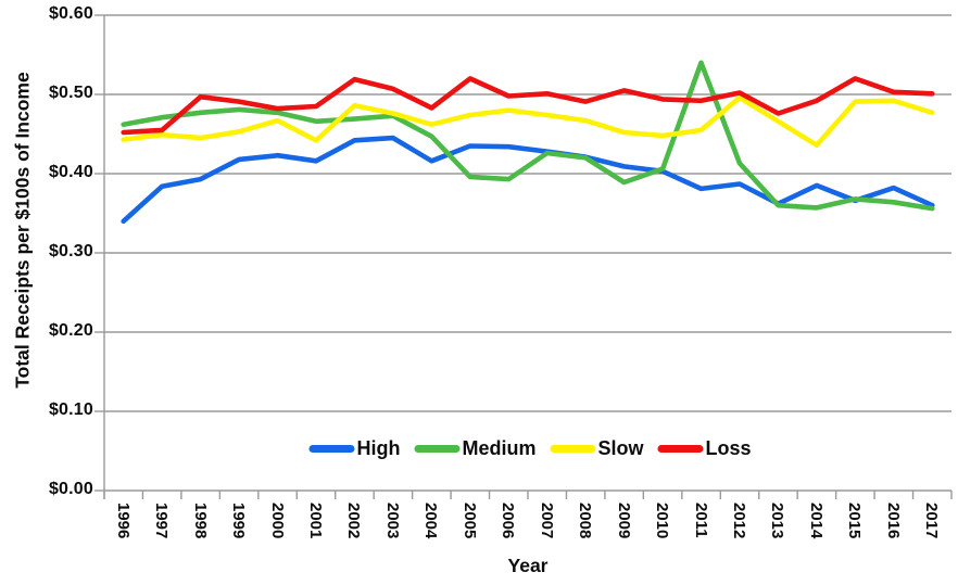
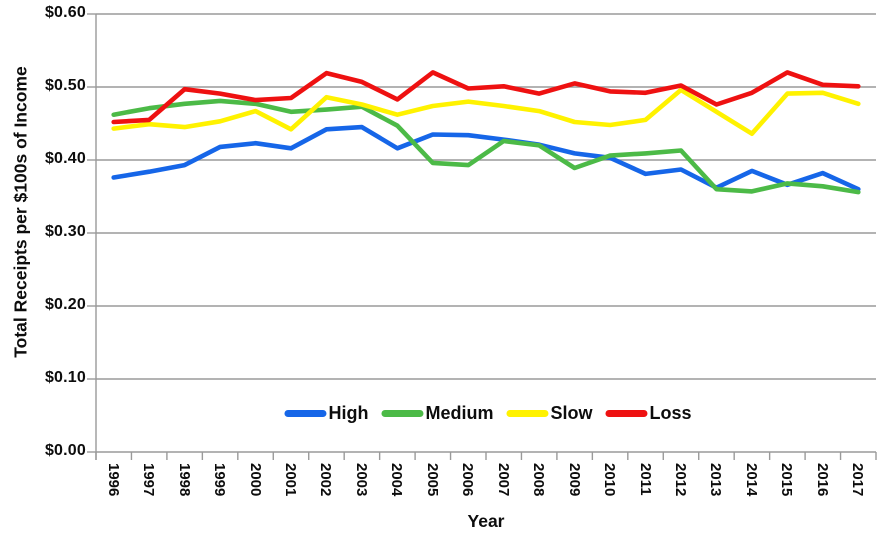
High/1996: $0.34 -> $0.38
Medium/2011: $0.54 -> $0.41
